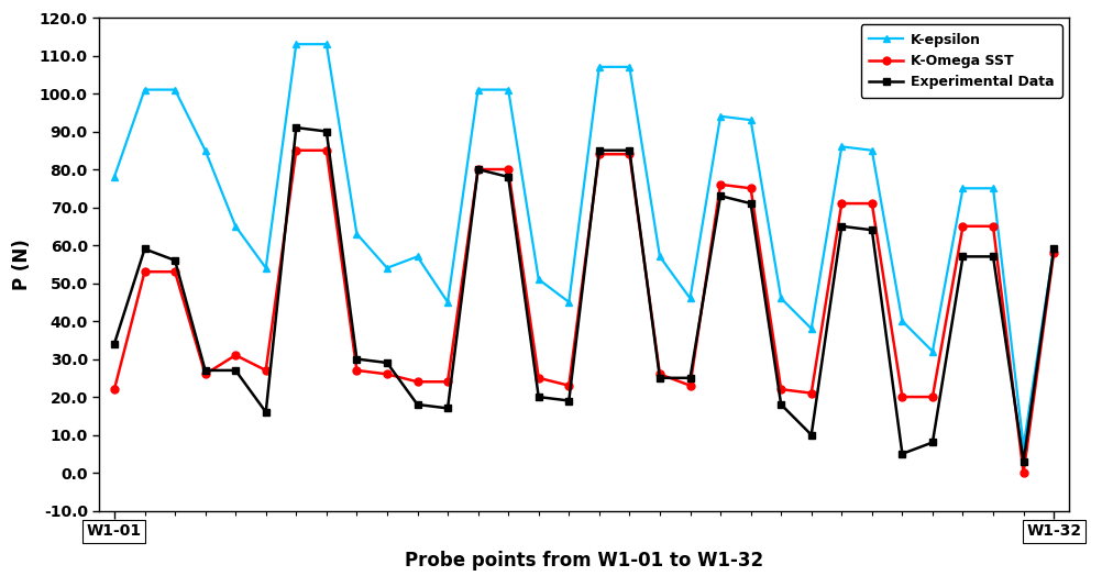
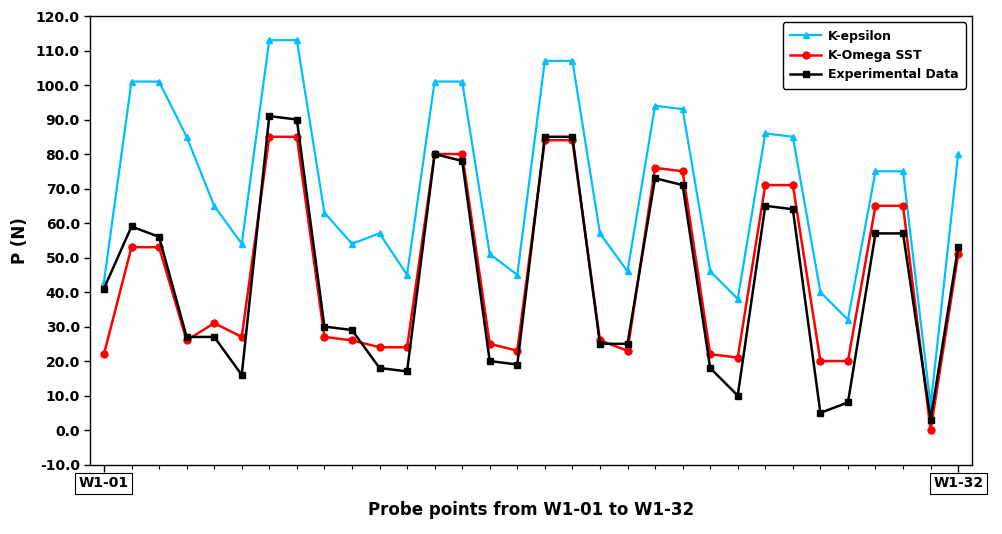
Experimental Data/W1-01: 34 -> 41
K-epsilon/W1-01: 78 -> 43
Experimental Data/W1-32: 59 -> 53
K-epsilon/W1-32: 59 -> 80
K-Omega SST/W1-32: 58 -> 51
